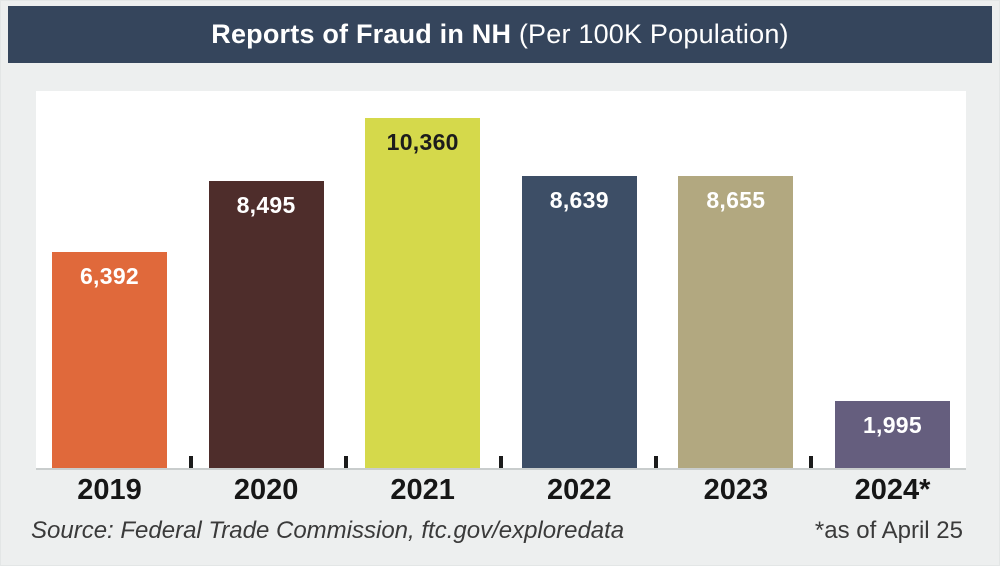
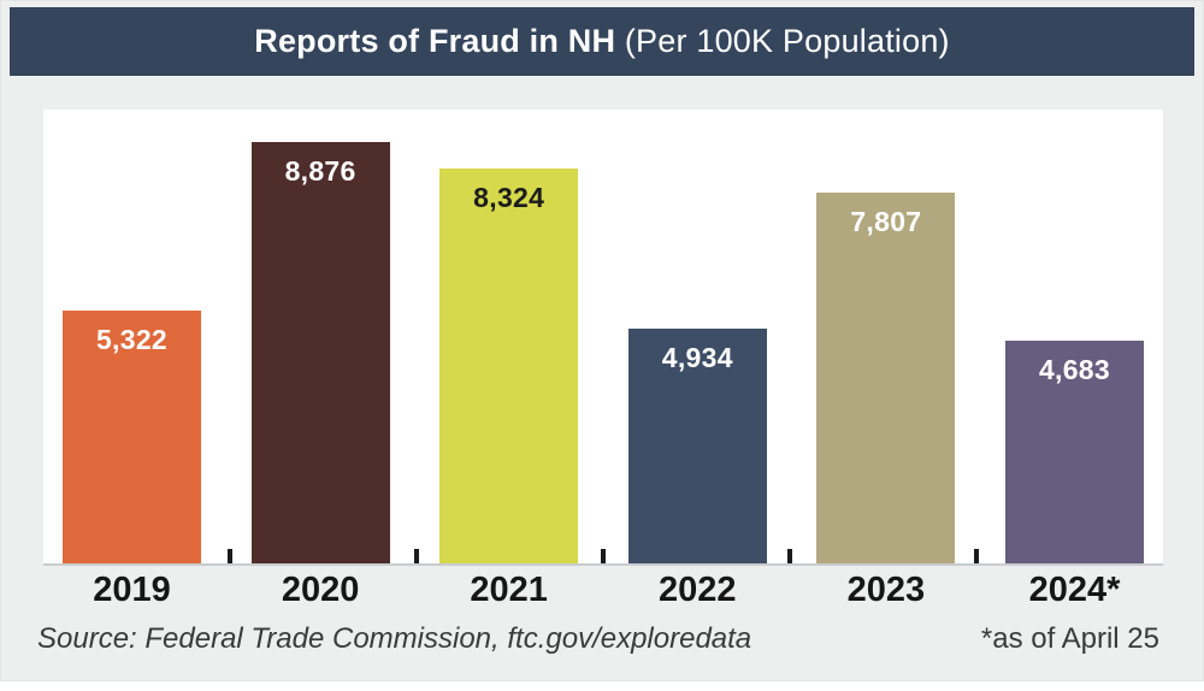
2019: 6,392 -> 5,322
2020: 8,495 -> 8,876
2021: 10,360 -> 8,324
2022: 8,639 -> 4,934
2023: 8,655 -> 7,807
2024*: 1,995 -> 4,683
